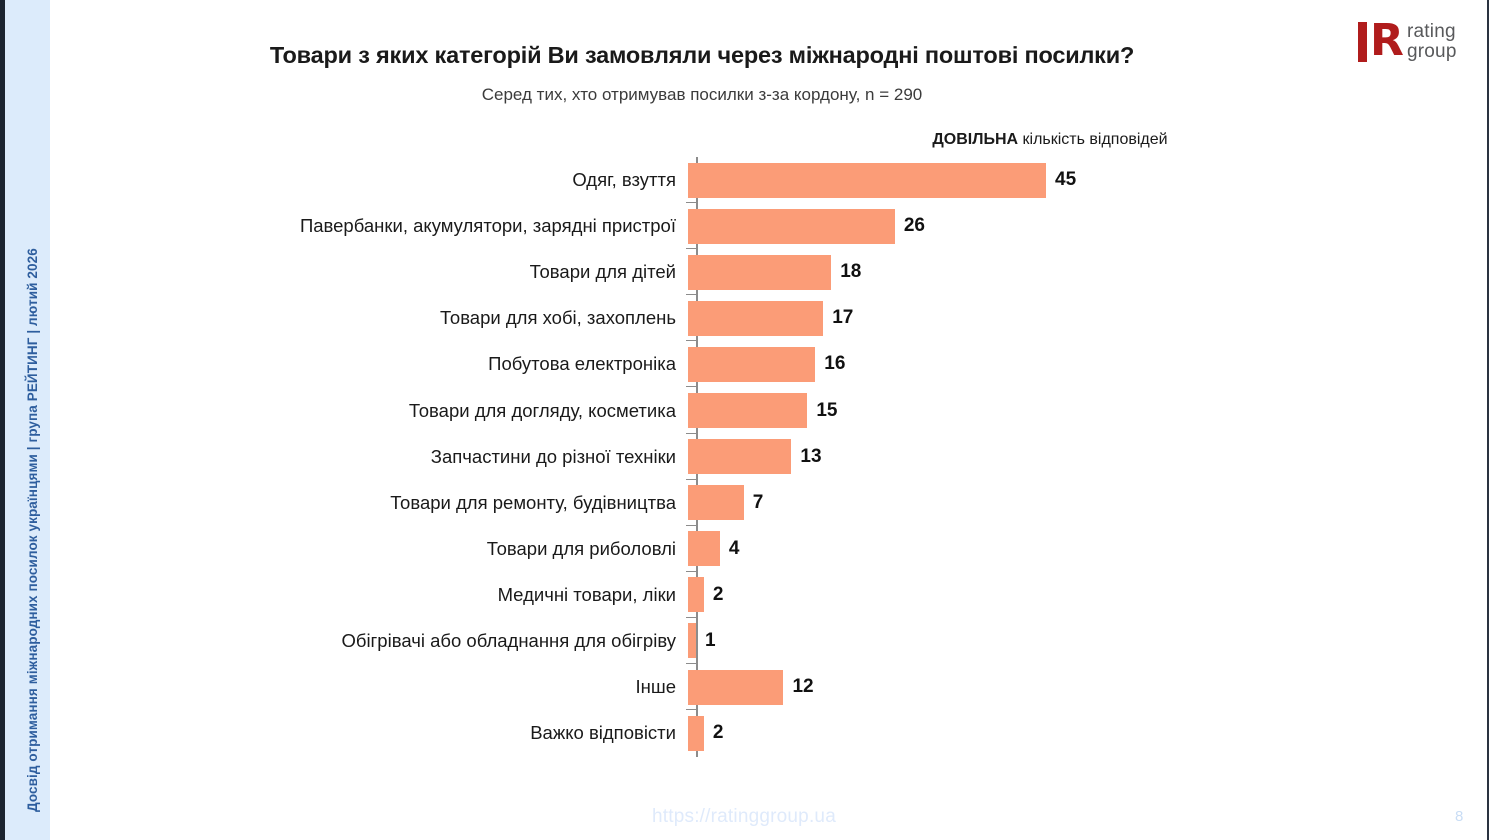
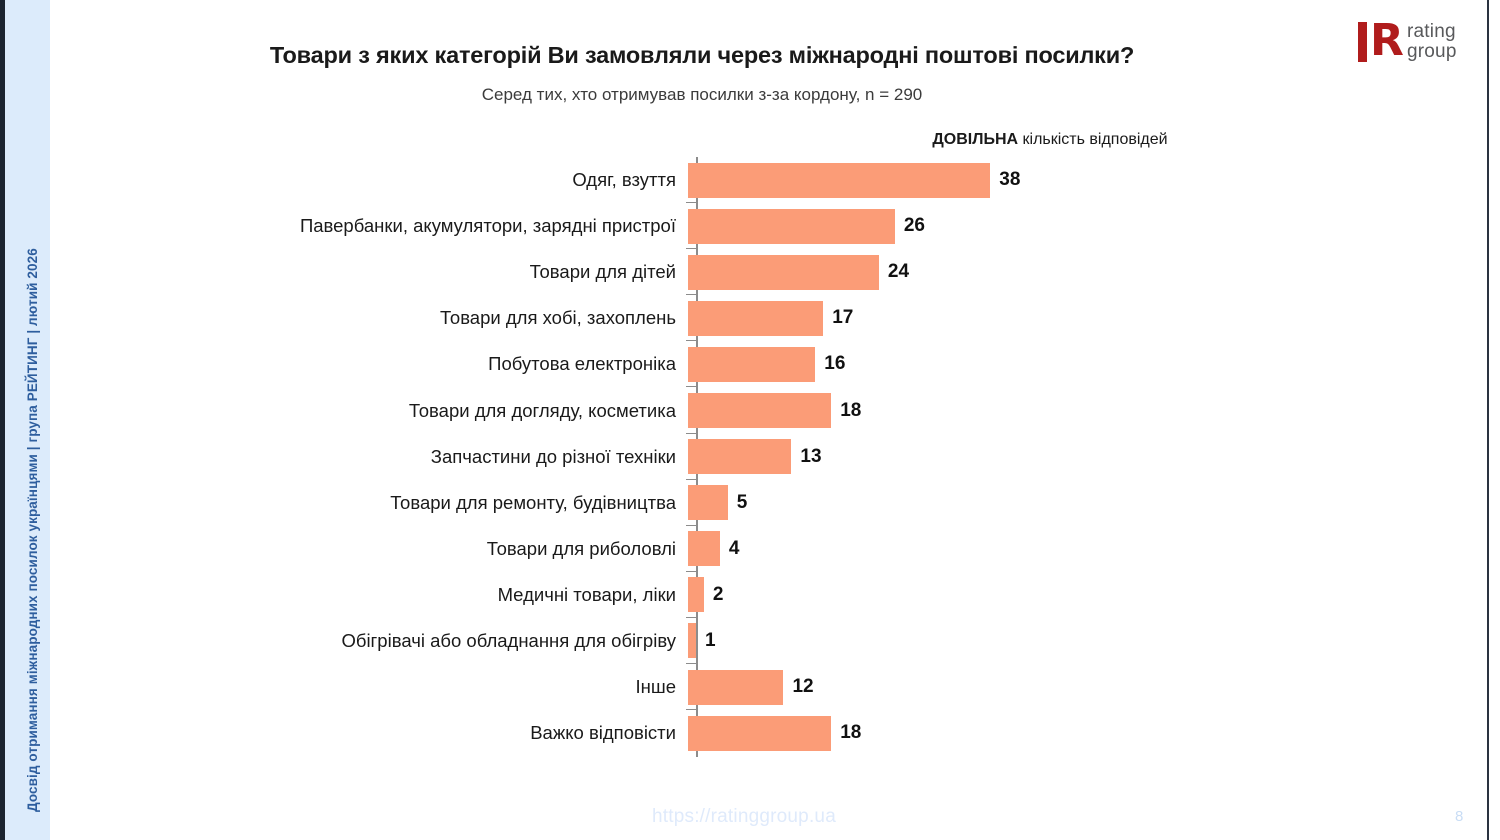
Одяг, взуття: 45 -> 38
Товари для дітей: 18 -> 24
Товари для догляду, косметика: 15 -> 18
Товари для ремонту, будівництва: 7 -> 5
Важко відповісти: 2 -> 18
